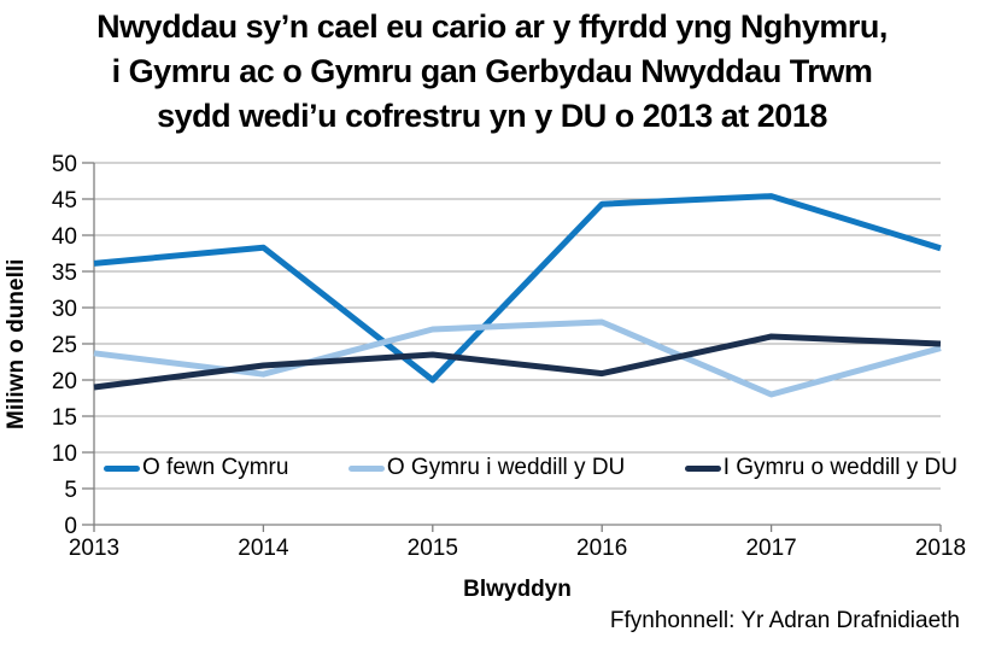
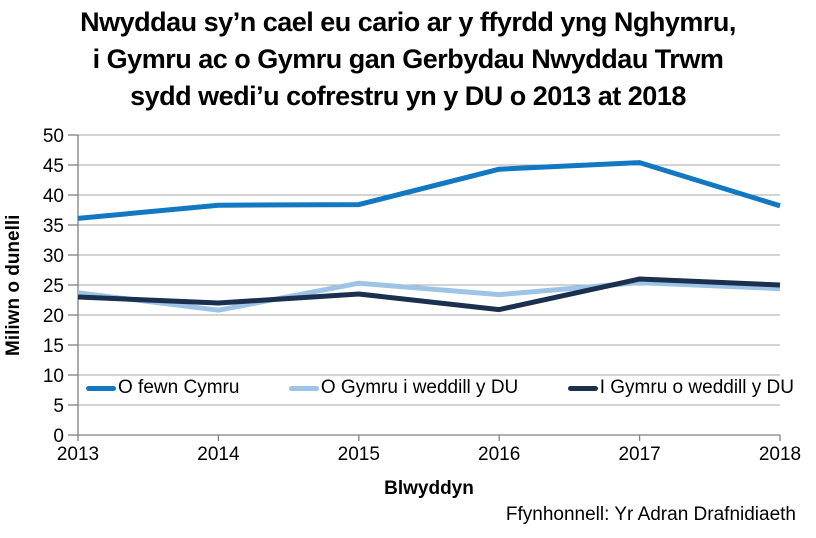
I Gymru o weddill y DU/2013: 19 -> 23
O fewn Cymru/2015: 20 -> 38
O Gymru i weddill y DU/2015: 27 -> 25
O Gymru i weddill y DU/2016: 28 -> 23
O Gymru i weddill y DU/2017: 18 -> 25
